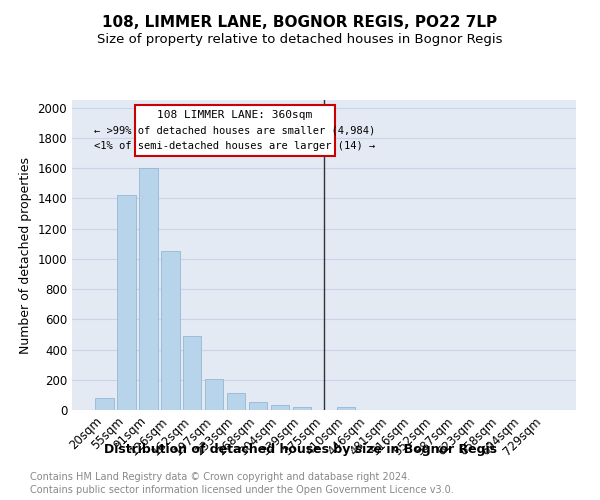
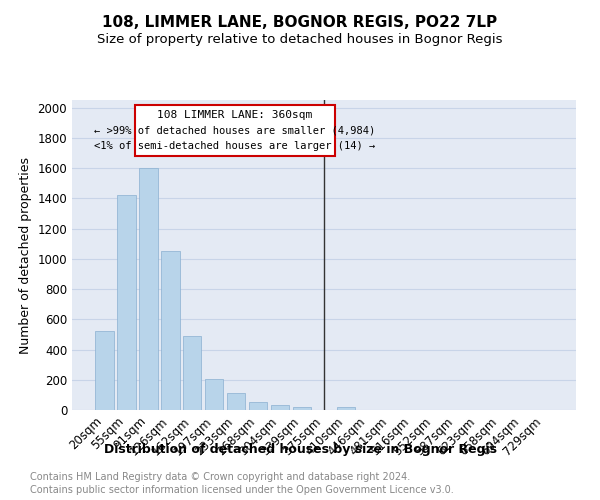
20sqm: 80 -> 520
